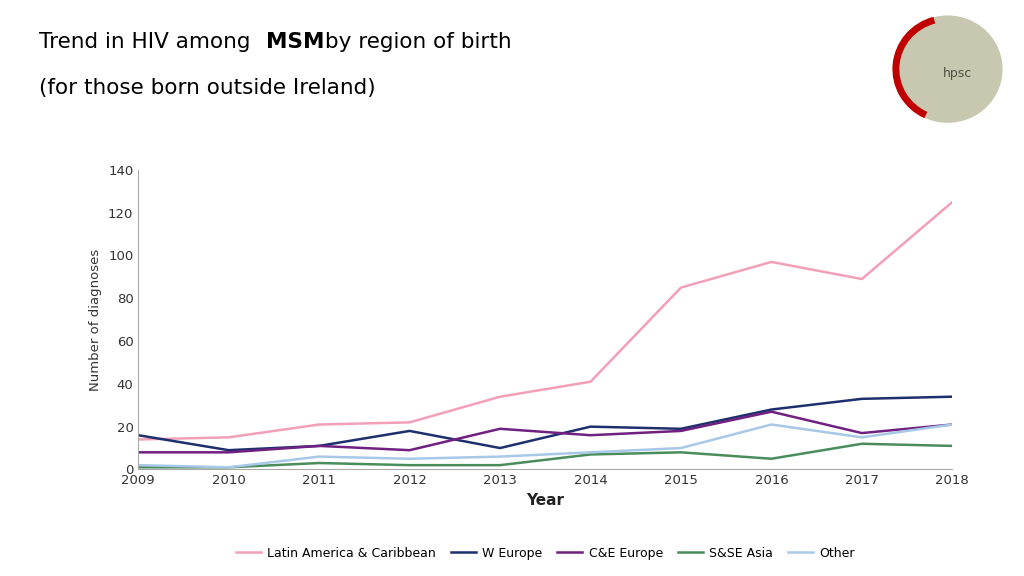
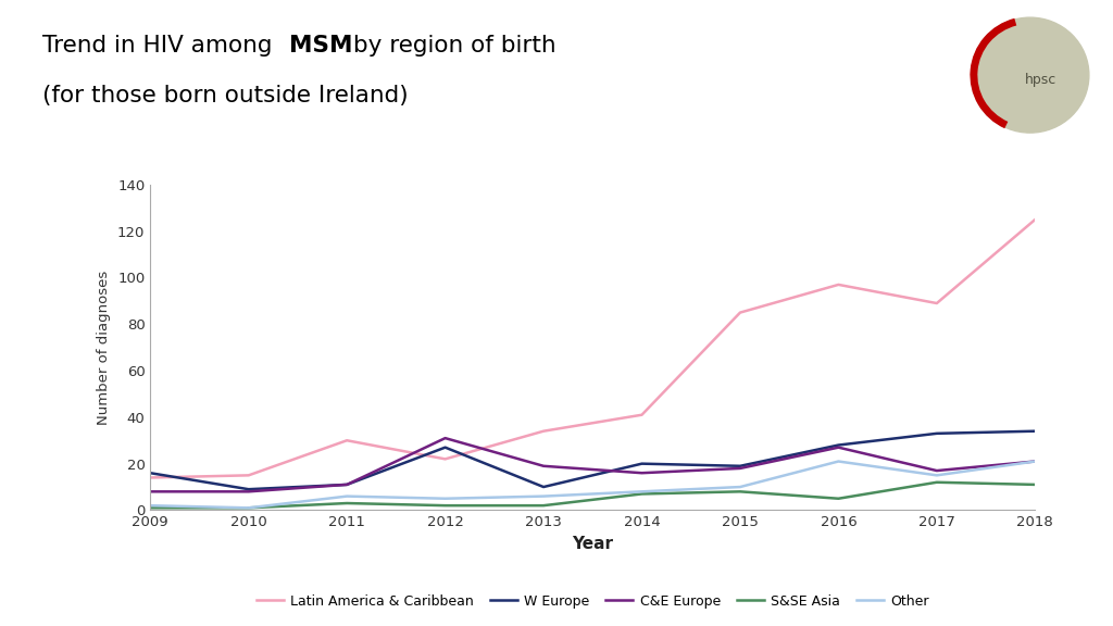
Latin America & Caribbean/2011: 21 -> 30
W Europe/2012: 18 -> 27
C&E Europe/2012: 9 -> 31
